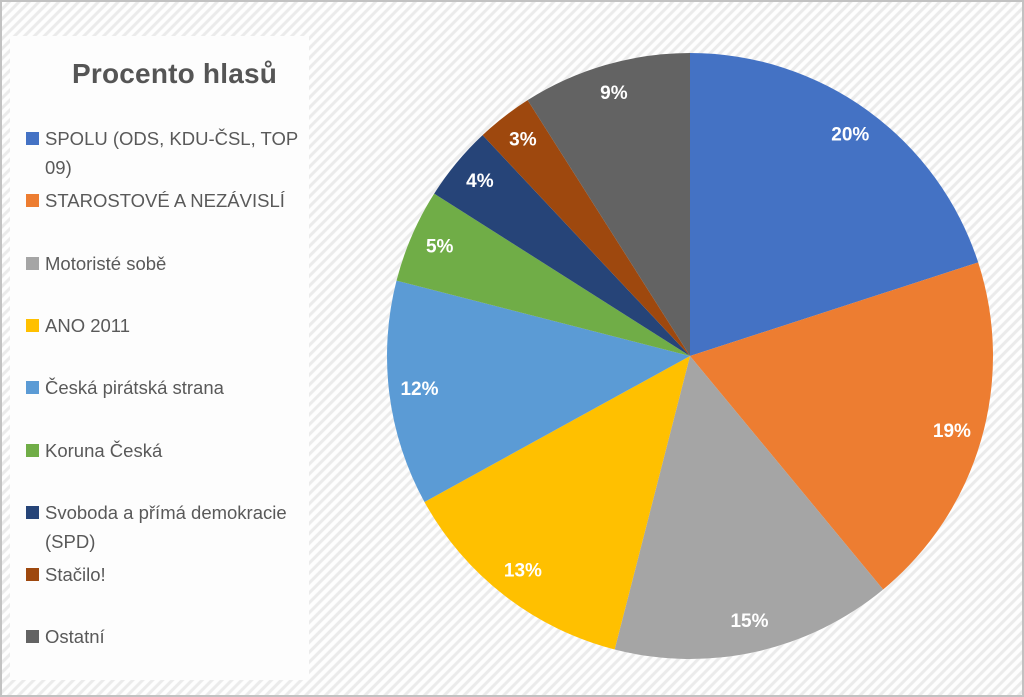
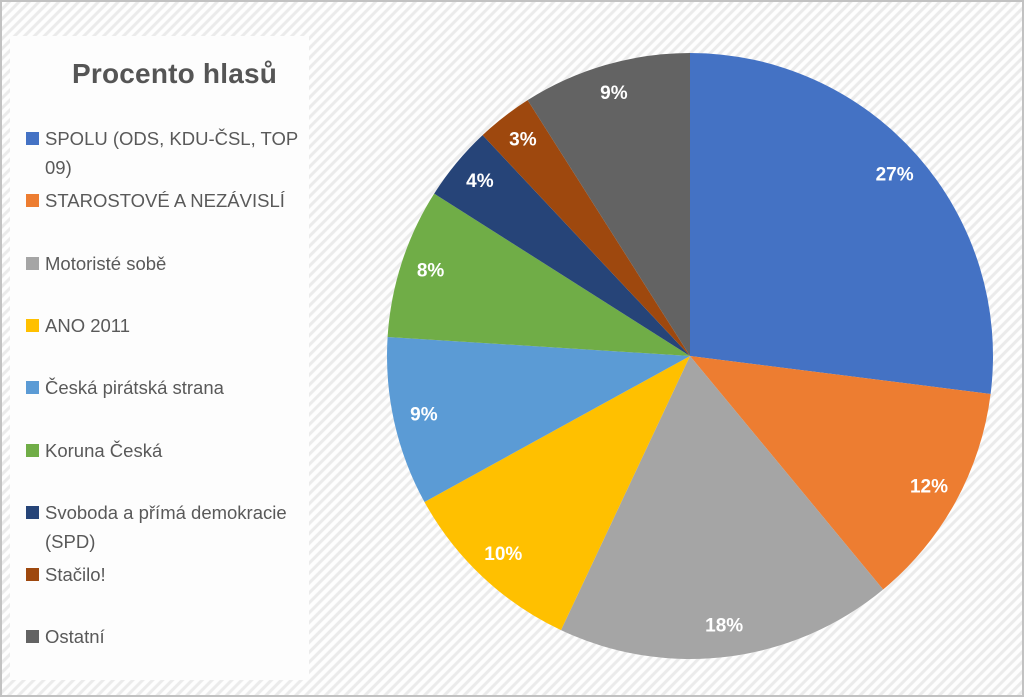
SPOLU (ODS, KDU-ČSL, TOP 09): 20% -> 27%
STAROSTOVÉ A NEZÁVISLÍ: 19% -> 12%
Motoristé sobě: 15% -> 18%
ANO 2011: 13% -> 10%
Česká pirátská strana: 12% -> 9%
Koruna Česká: 5% -> 8%
